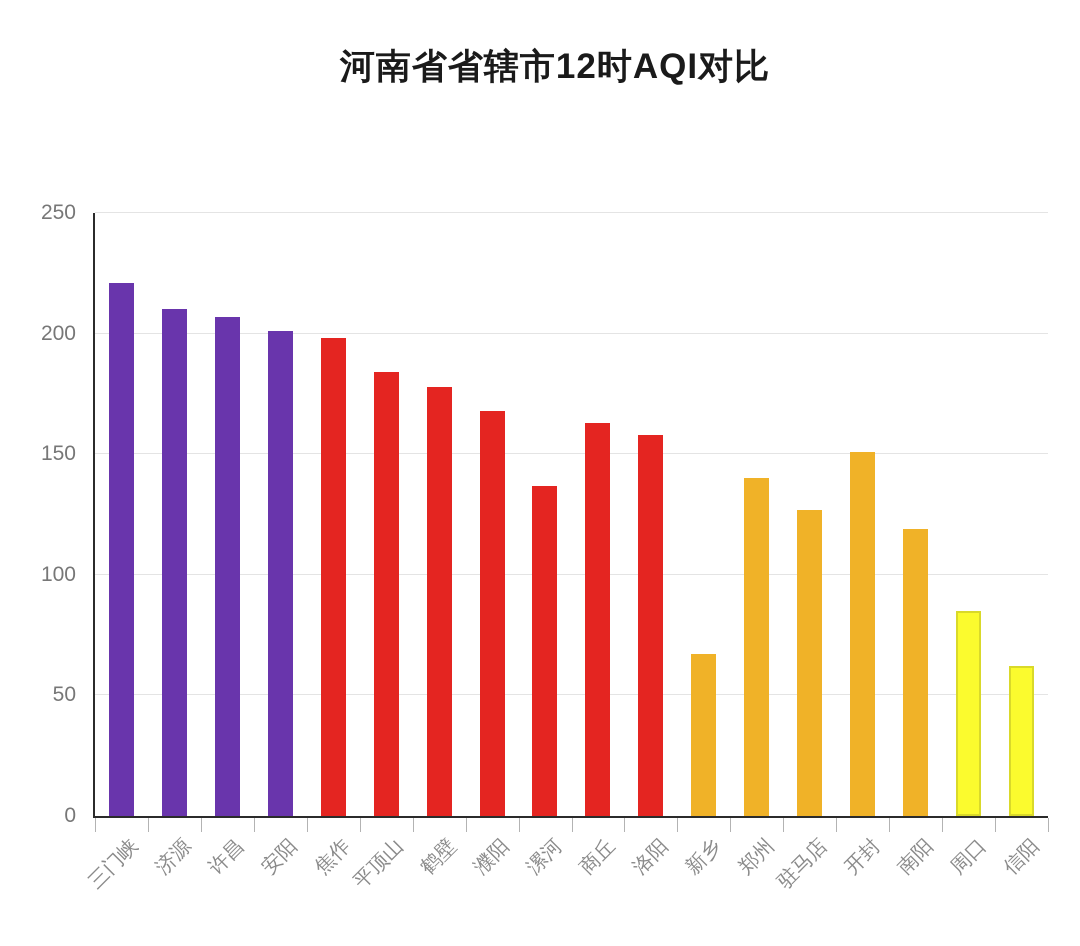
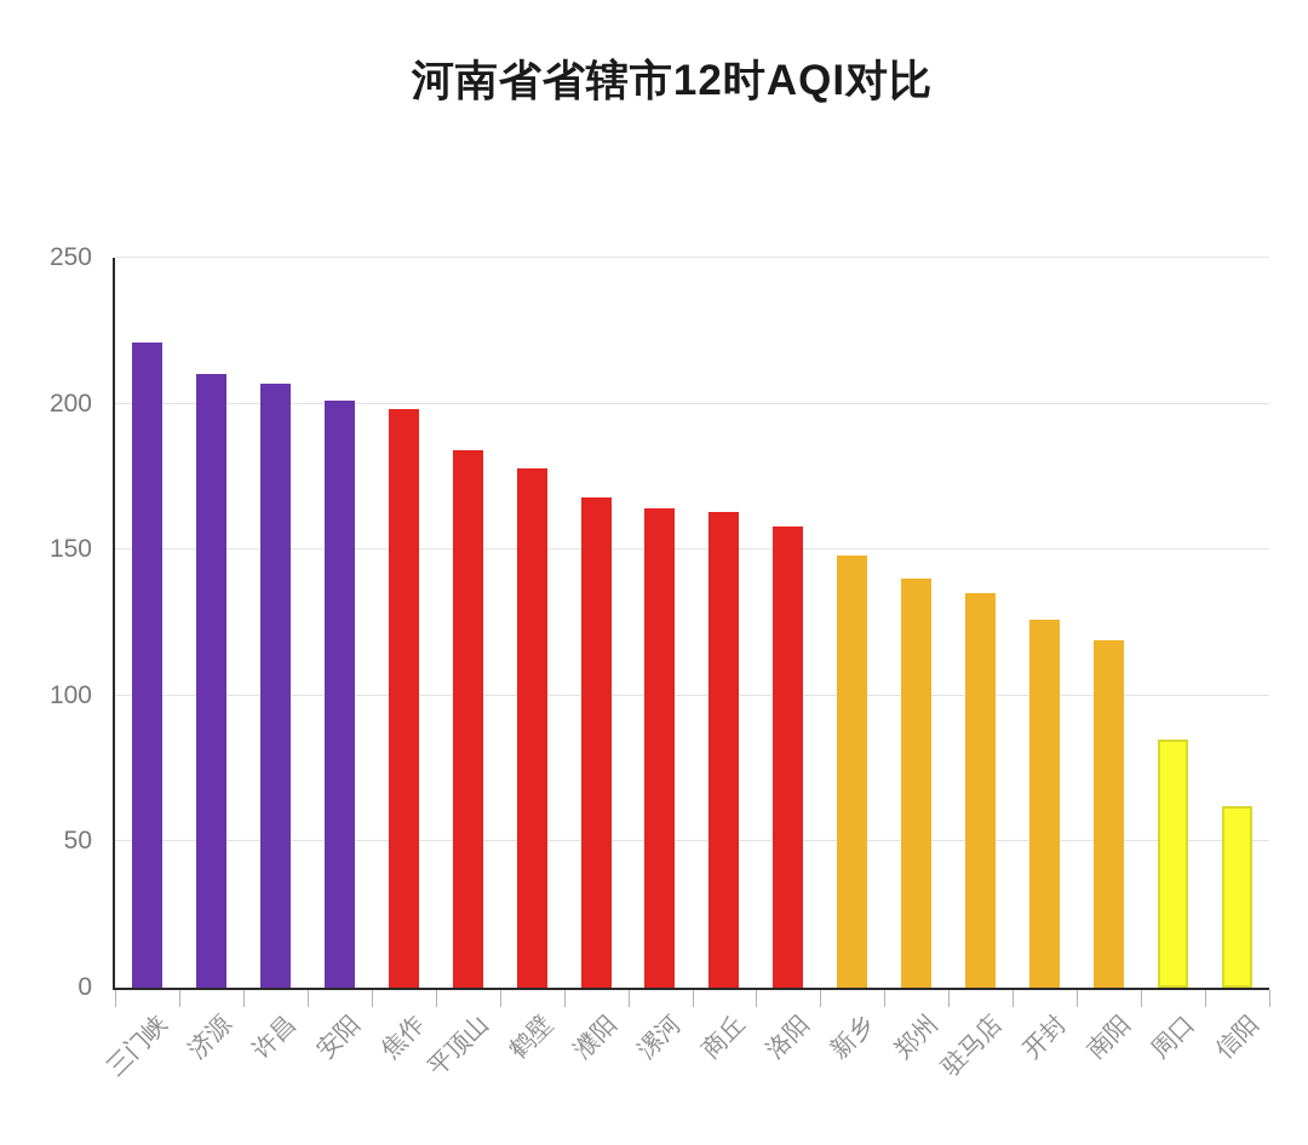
漯河: 137 -> 164
新乡: 67 -> 148
驻马店: 127 -> 135
开封: 151 -> 126
